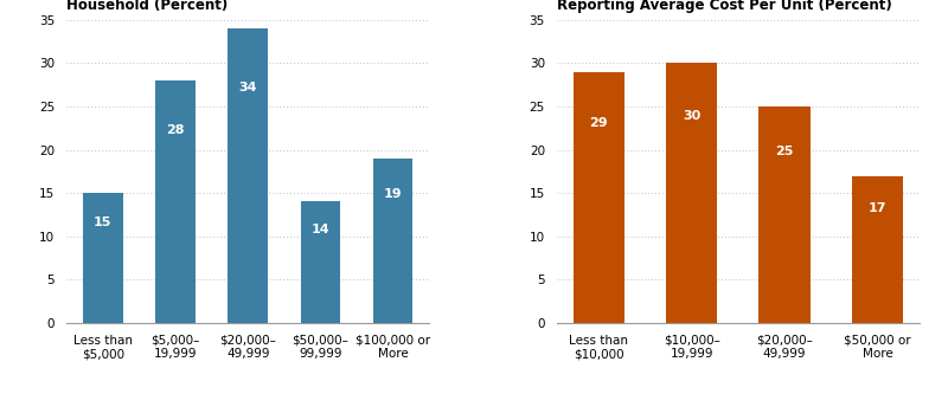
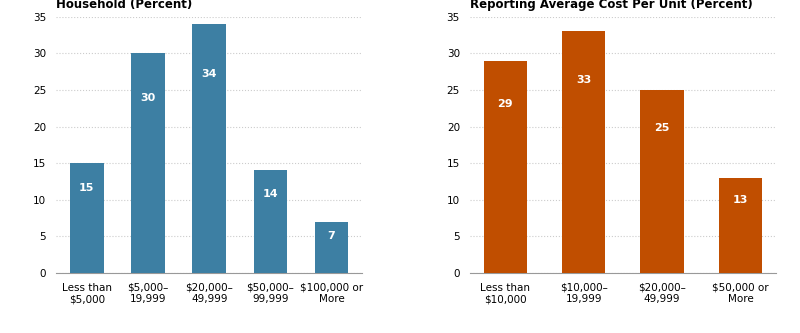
$5,000– 19,999: 28 -> 30
$100,000 or More: 19 -> 7
$10,000– 19,999: 30 -> 33
$50,000 or More: 17 -> 13
